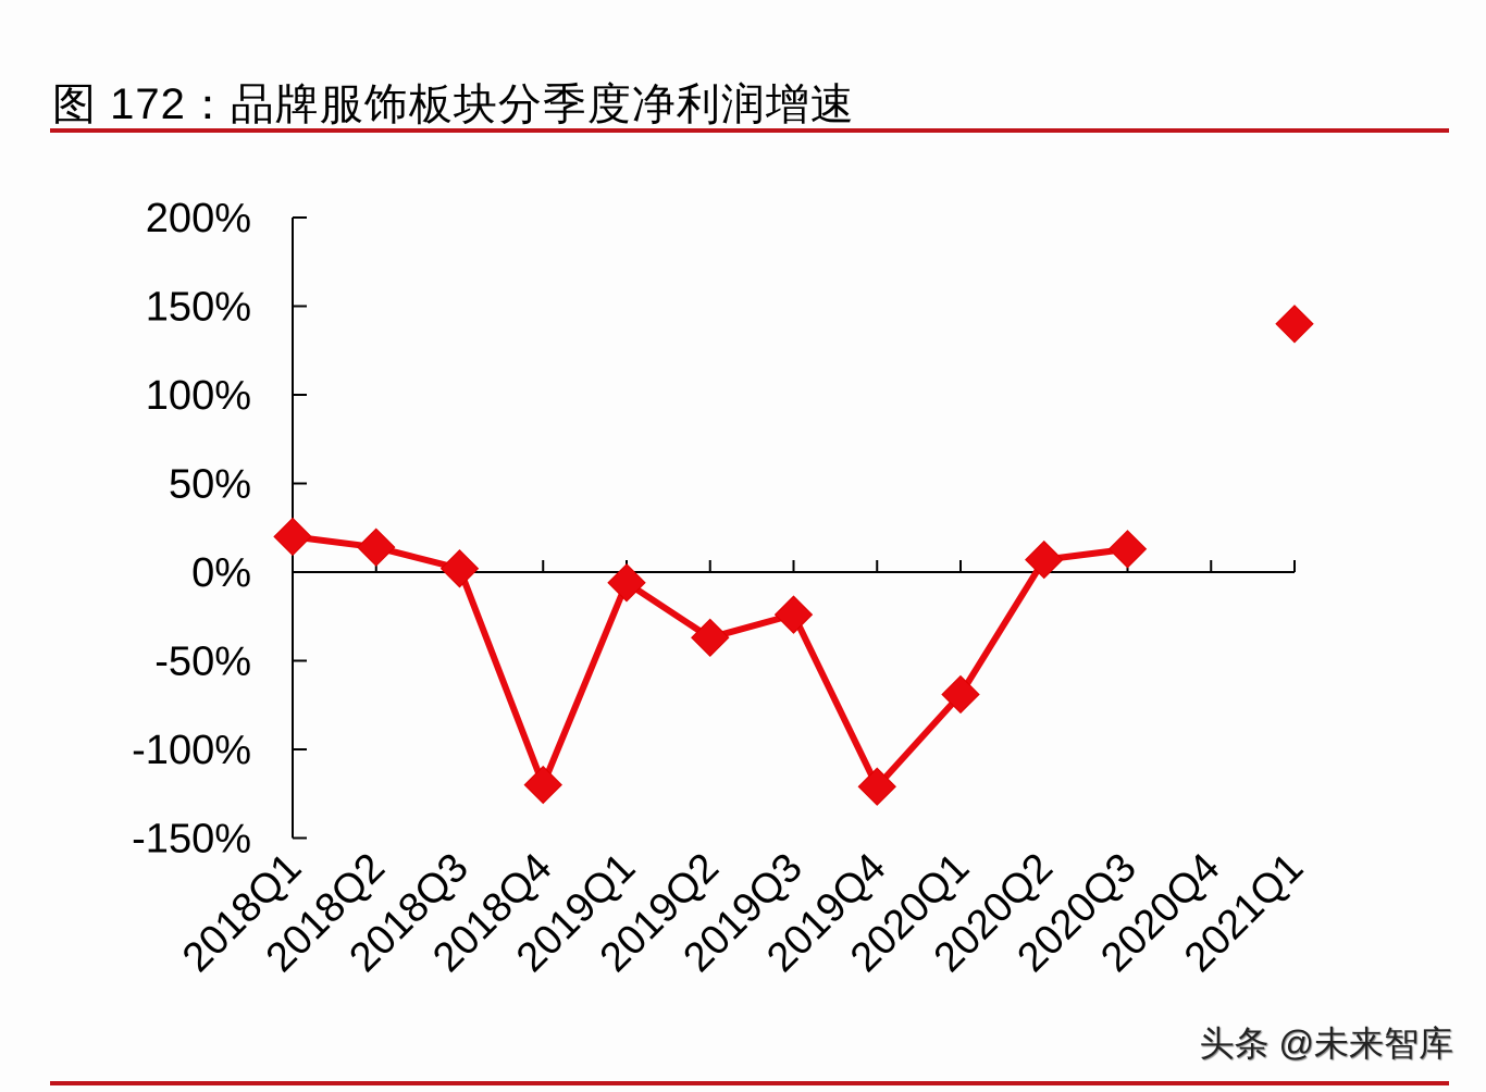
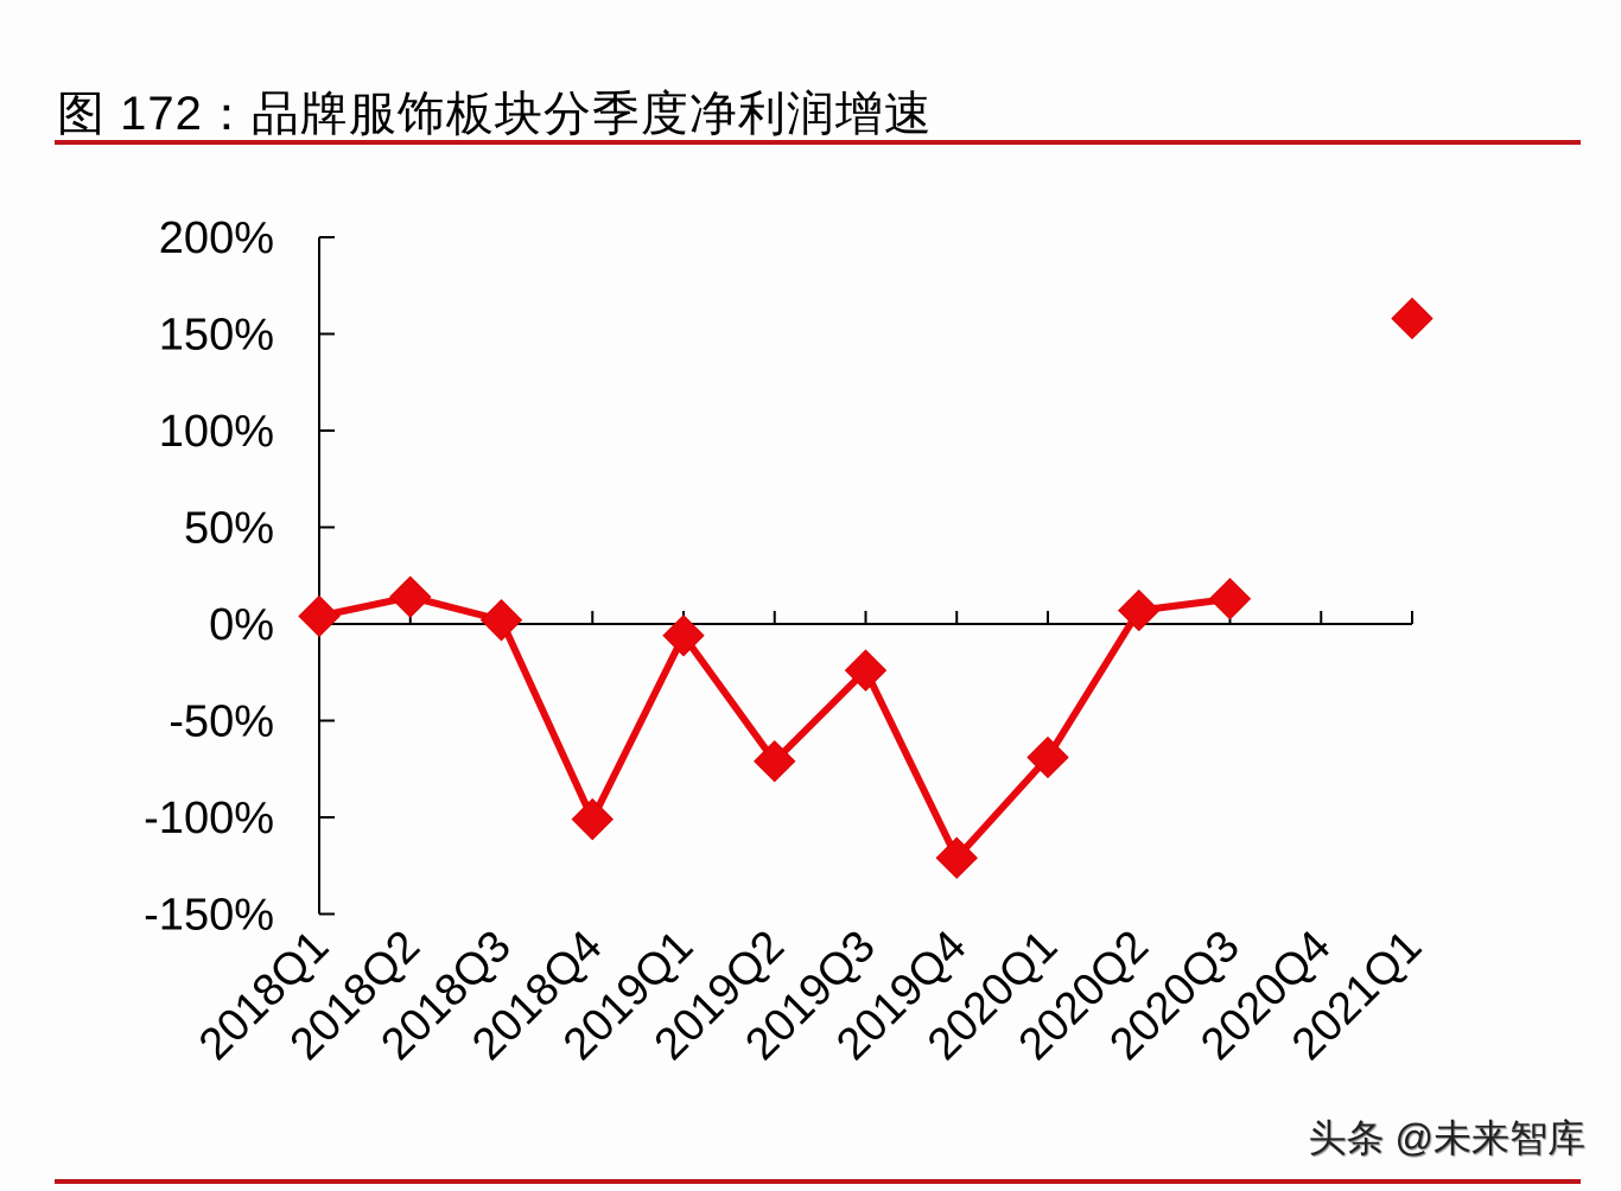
2018Q1: 20% -> 4%
2018Q4: -120% -> -101%
2019Q2: -37% -> -71%
2021Q1: 140% -> 158%
